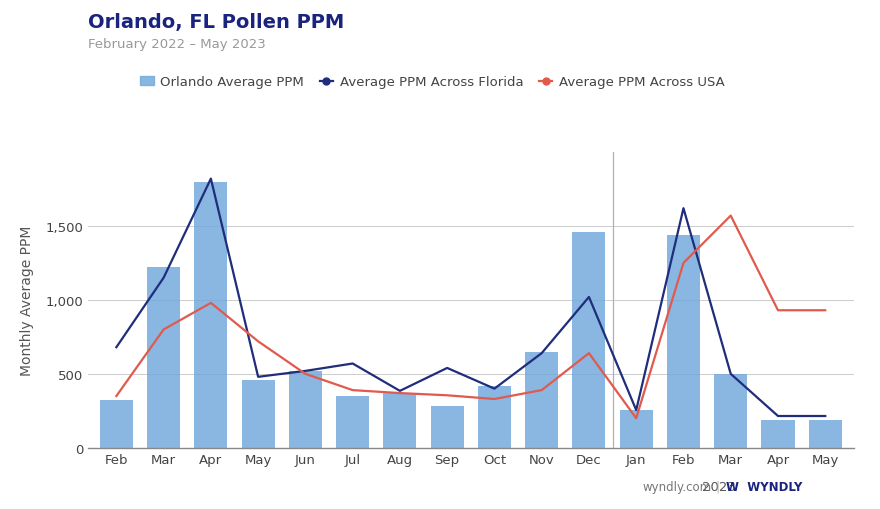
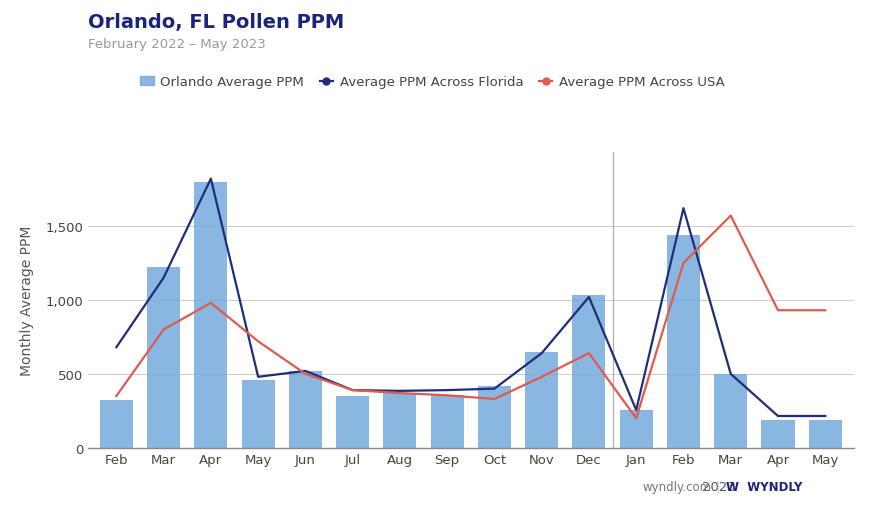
Average PPM Across Florida/Jul: 570 -> 390
Orlando Average PPM/Sep: 280 -> 360
Average PPM Across Florida/Sep: 540 -> 390
Average PPM Across USA/Nov: 390 -> 480
Orlando Average PPM/Dec: 1,460 -> 1,030
